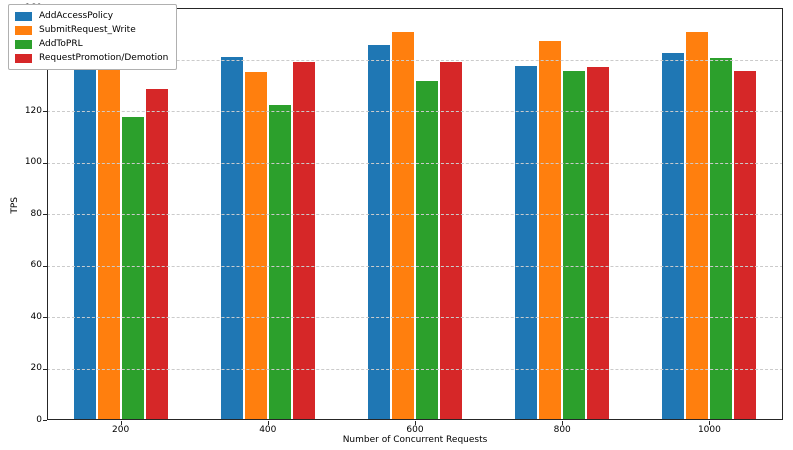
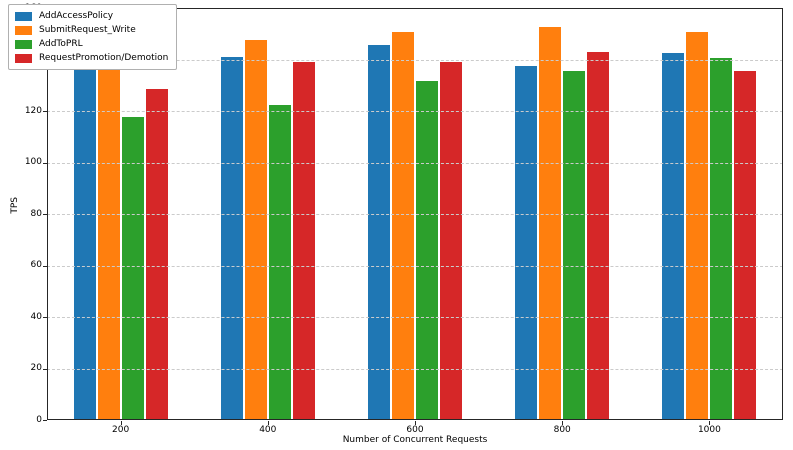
SubmitRequest_Write/400: 135 -> 148
SubmitRequest_Write/800: 147 -> 152
RequestPromotion/Demotion/800: 137 -> 143
